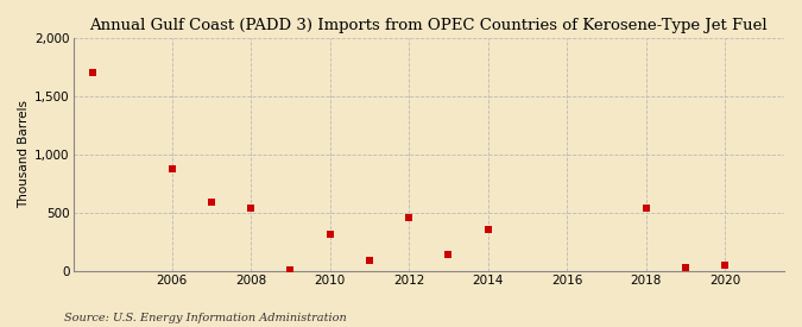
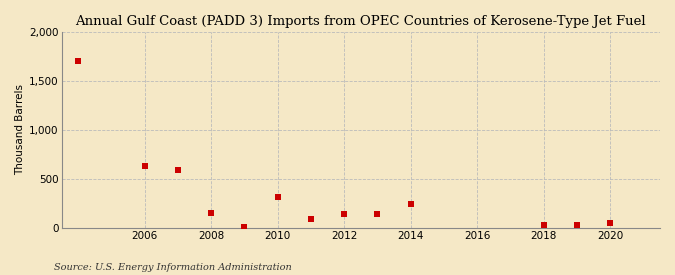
2006: 880 -> 630
2008: 540 -> 160
2012: 460 -> 140
2014: 360 -> 240
2018: 540 -> 30
